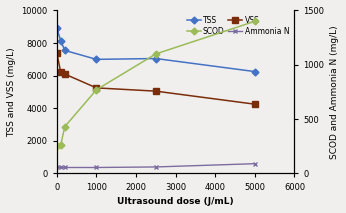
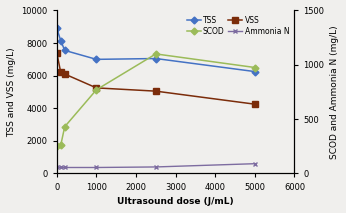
SCOD/5000: 1400 -> 980
